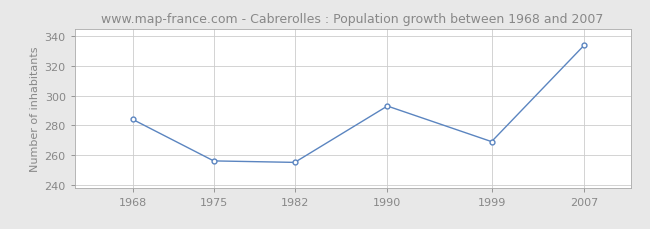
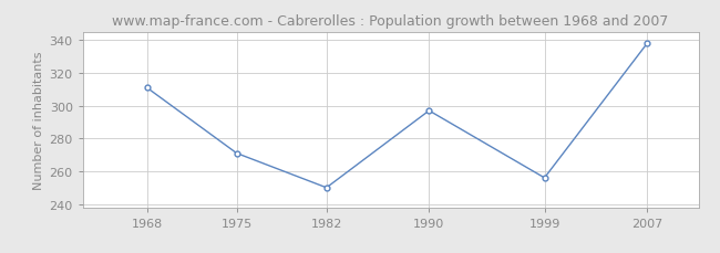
1968: 284 -> 311
1975: 256 -> 271
1982: 255 -> 250
1990: 293 -> 297
1999: 269 -> 256
2007: 334 -> 338
